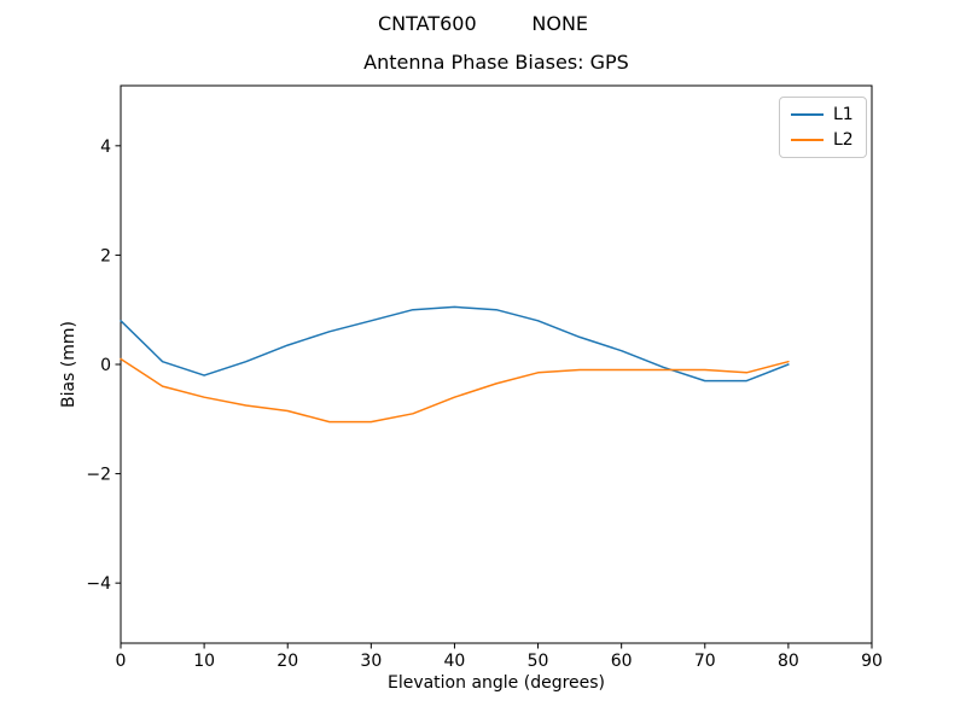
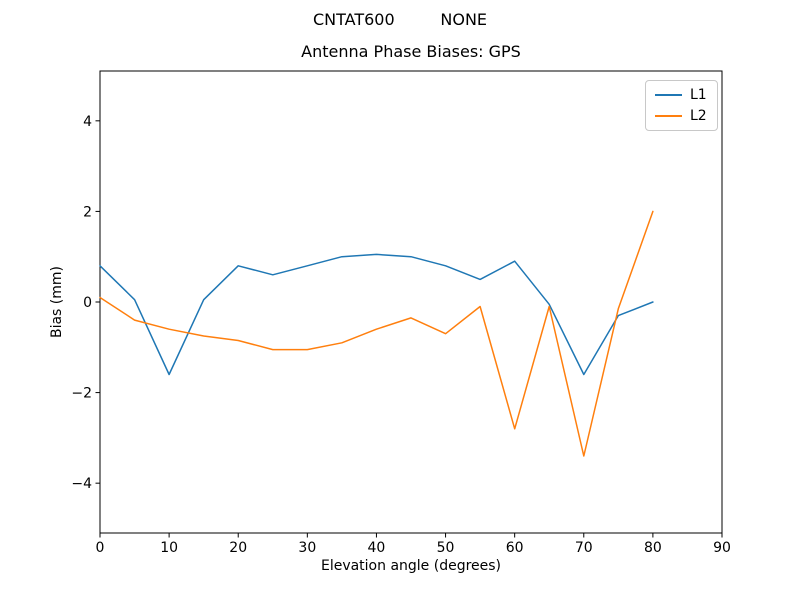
L1/10: -0.2 -> -1.6
L1/20: 0.3 -> 0.8
L2/50: -0.1 -> -0.7
L1/60: 0.2 -> 0.9
L2/60: -0.1 -> -2.8
L1/70: -0.3 -> -1.6
L2/70: -0.1 -> -3.4
L2/80: 0.1 -> 2.0
